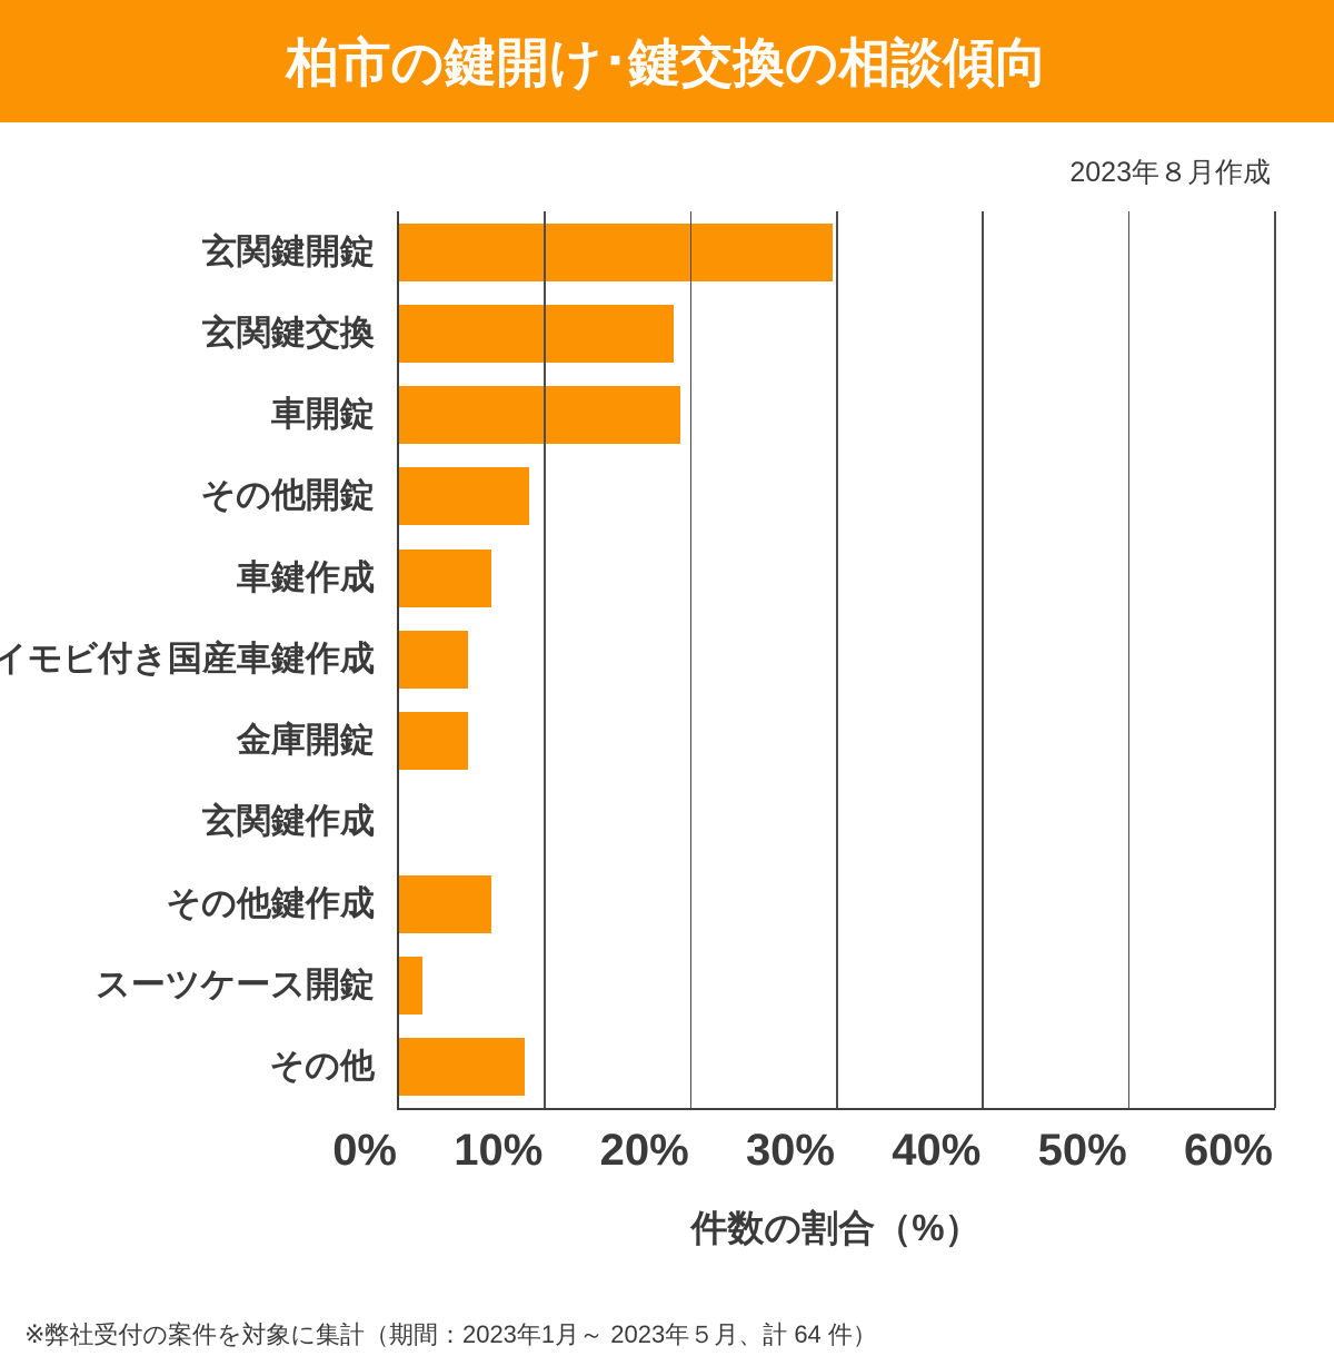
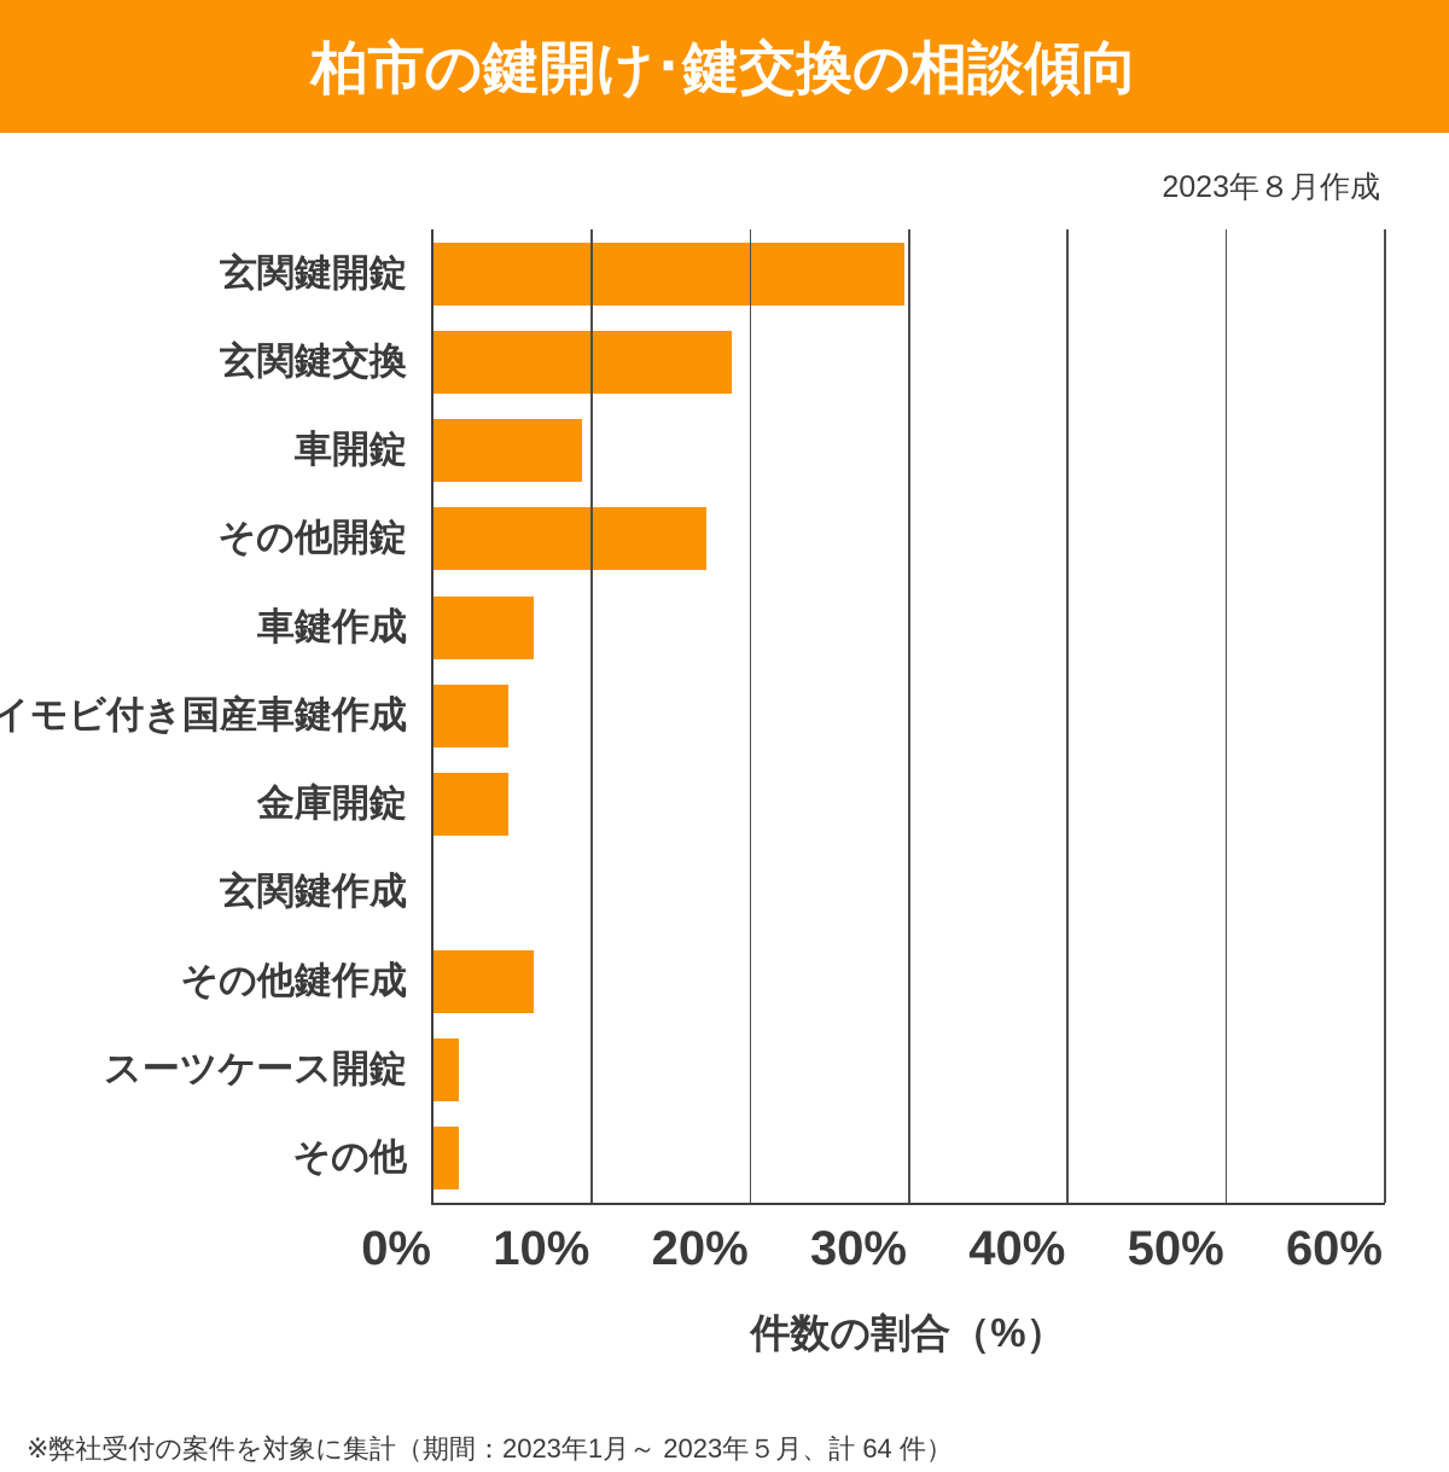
車開錠: 19.3% -> 9.4%
その他開錠: 8.9% -> 17.2%
その他: 8.6% -> 1.6%
